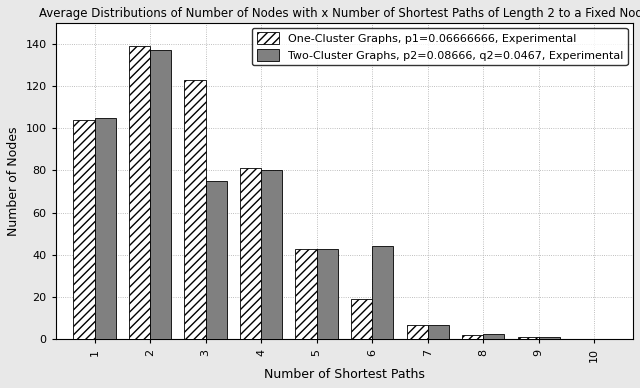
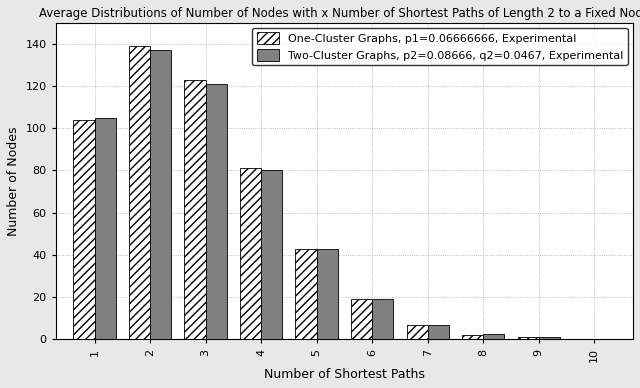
Two-Cluster Graphs, p2=0.08666, q2=0.0467, Experimental/3: 75.0 -> 121.0
Two-Cluster Graphs, p2=0.08666, q2=0.0467, Experimental/6: 44.0 -> 19.0
